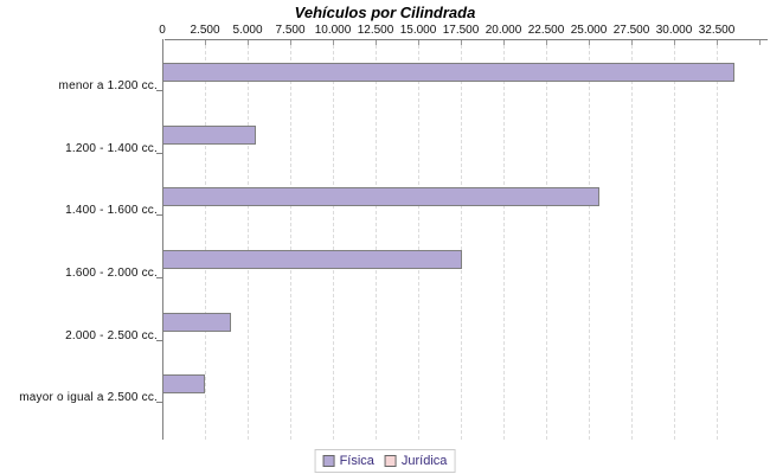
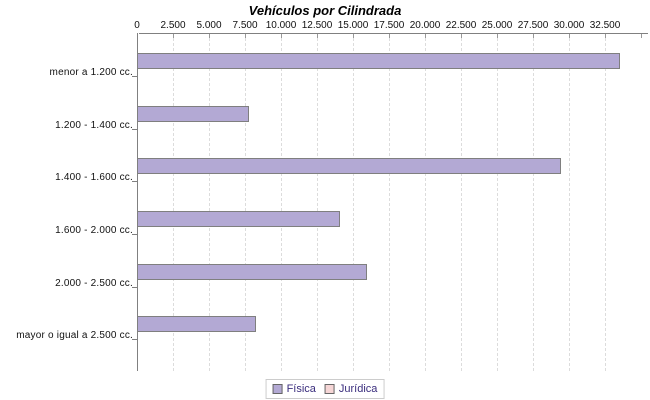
Física/1.200 - 1.400 cc.: 5400 -> 7700
Física/1.400 - 1.600 cc.: 25600 -> 29400
Física/1.600 - 2.000 cc.: 17500 -> 14000
Física/2.000 - 2.500 cc.: 4000 -> 15900
Física/mayor o igual a 2.500 cc.: 2400 -> 8200
